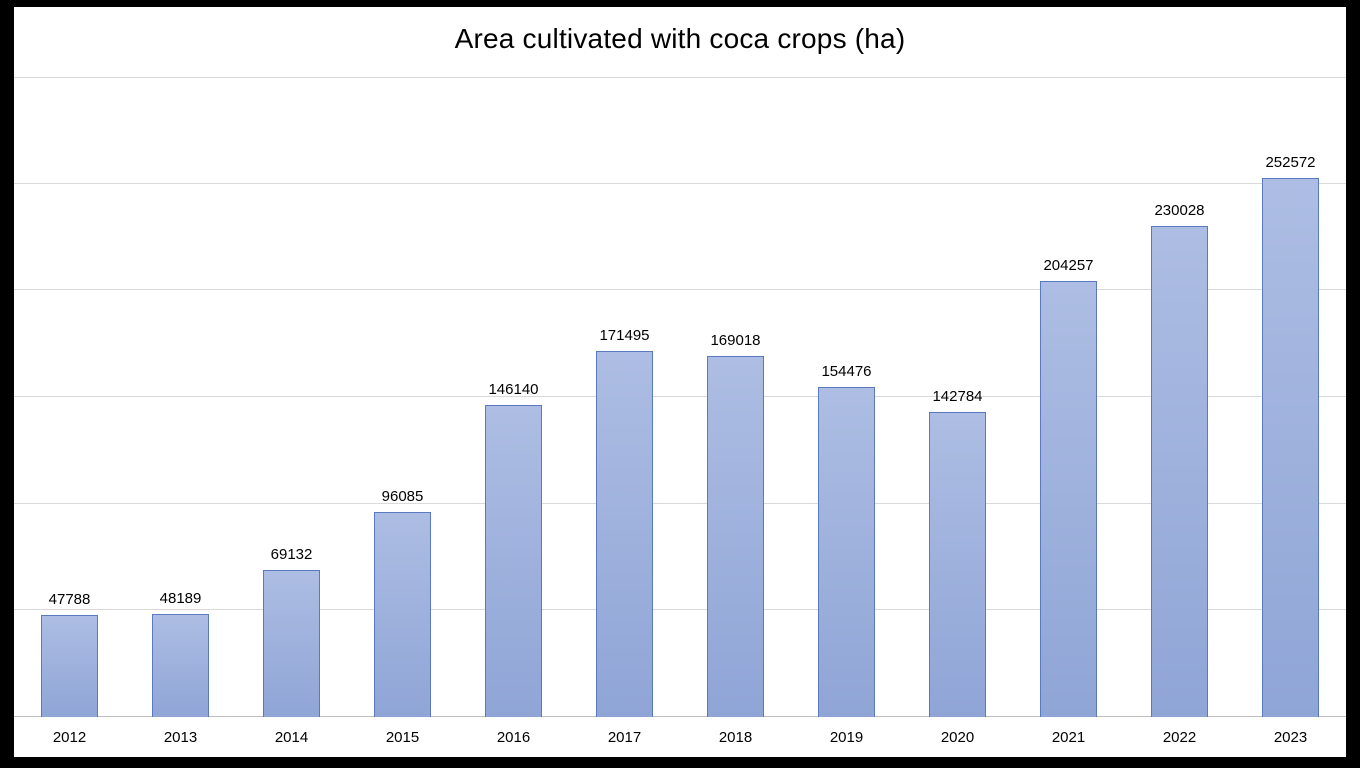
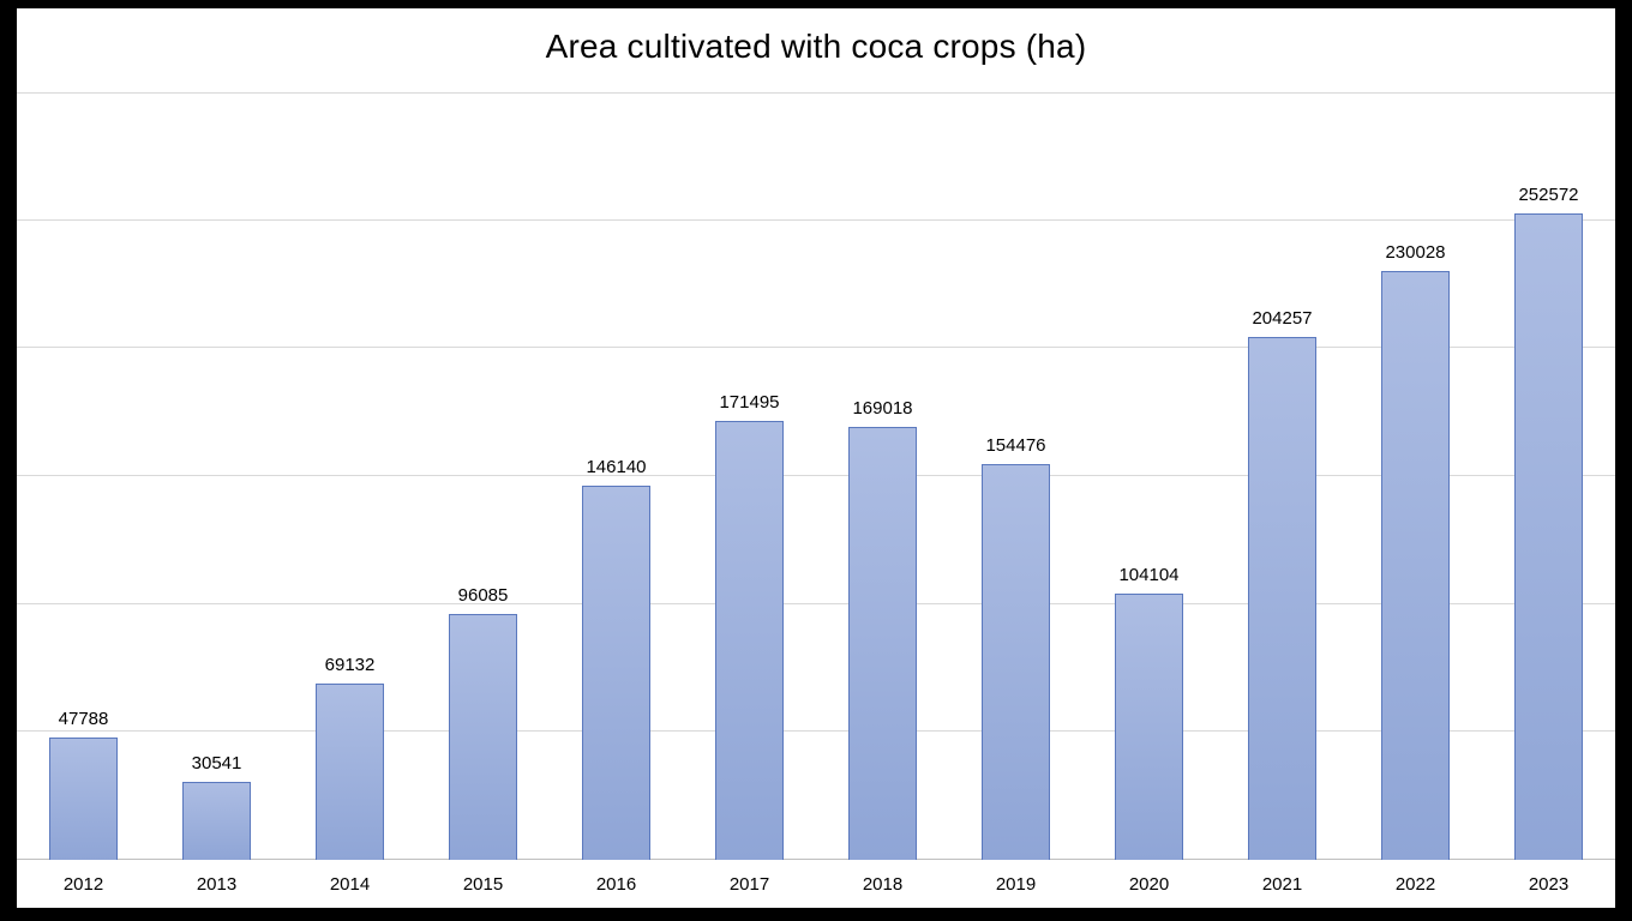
2013: 48189 -> 30541
2020: 142784 -> 104104
